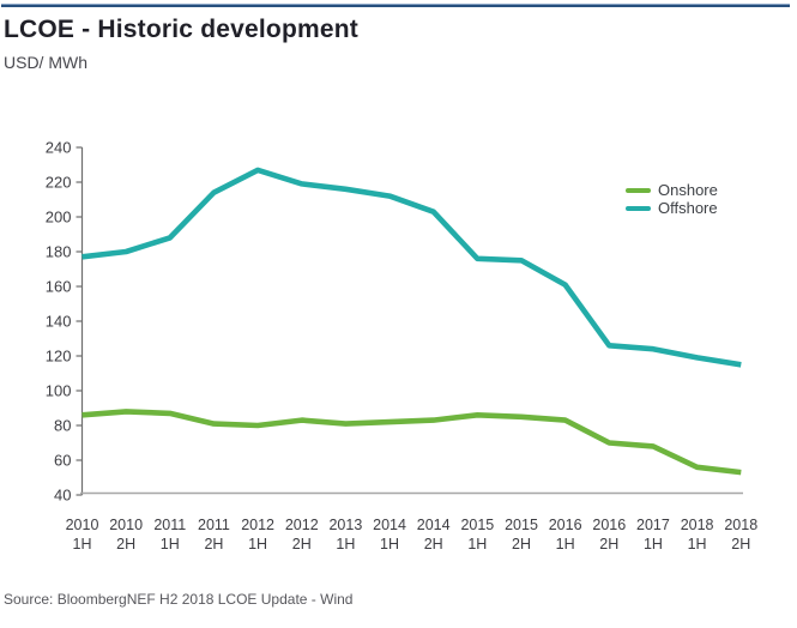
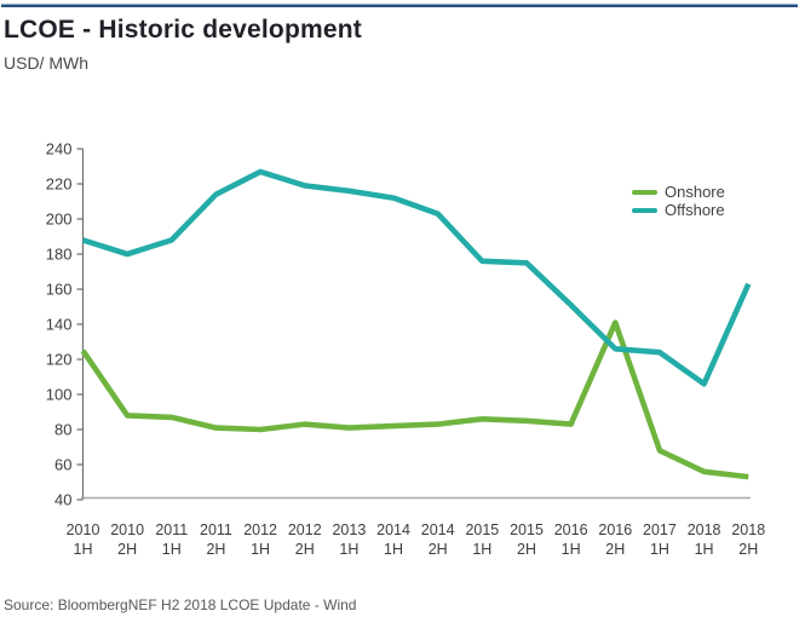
Onshore/2010 1H: 86 -> 125
Offshore/2010 1H: 177 -> 188
Offshore/2016 1H: 161 -> 151
Onshore/2016 2H: 70 -> 141
Offshore/2018 1H: 119 -> 106
Offshore/2018 2H: 115 -> 163
